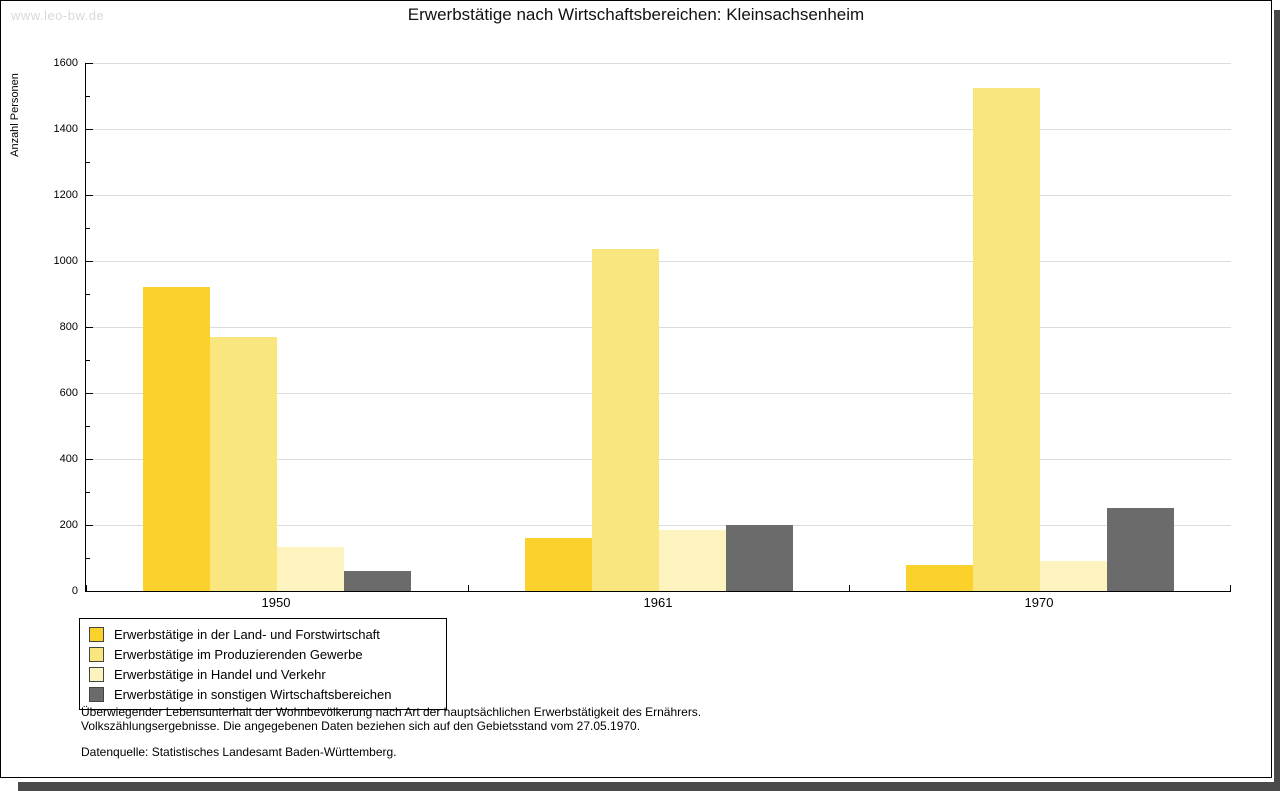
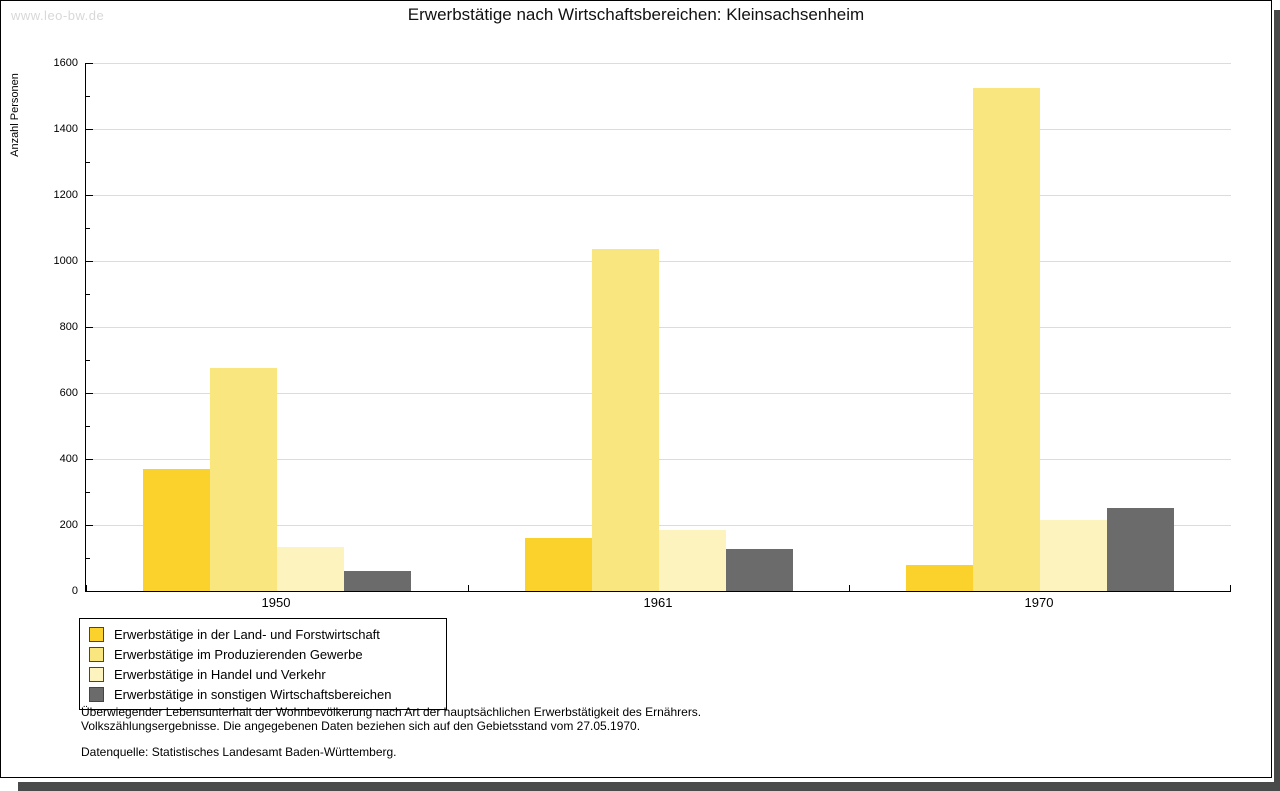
Erwerbstätige in der Land- und Forstwirtschaft/1950: 920 -> 370
Erwerbstätige im Produzierenden Gewerbe/1950: 770 -> 680
Erwerbstätige in sonstigen Wirtschaftsbereichen/1961: 200 -> 130
Erwerbstätige in Handel und Verkehr/1970: 90 -> 220
